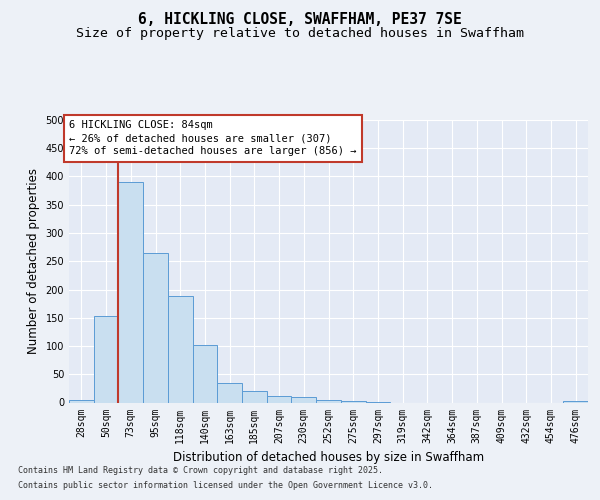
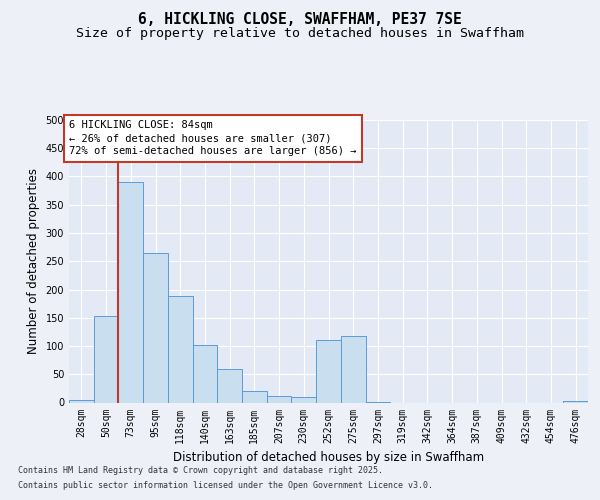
163sqm: 35 -> 60
252sqm: 5 -> 110
275sqm: 2 -> 118
